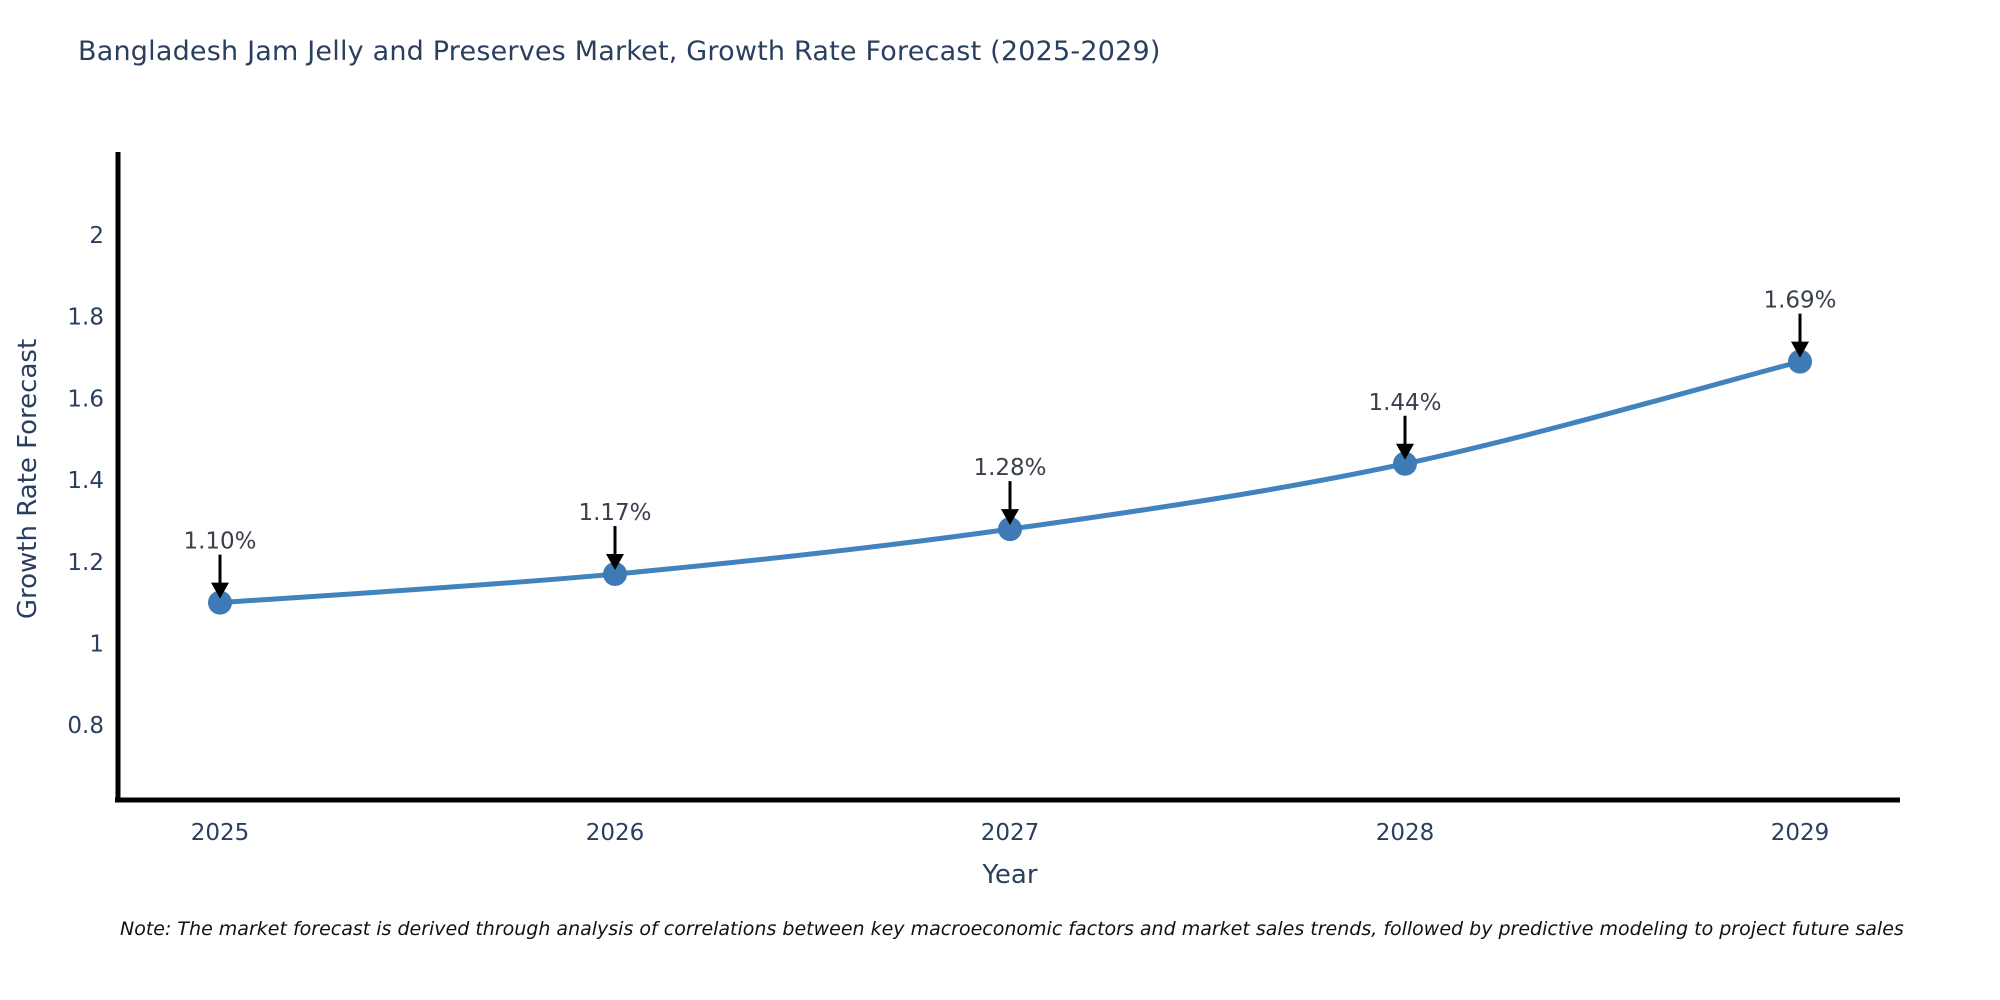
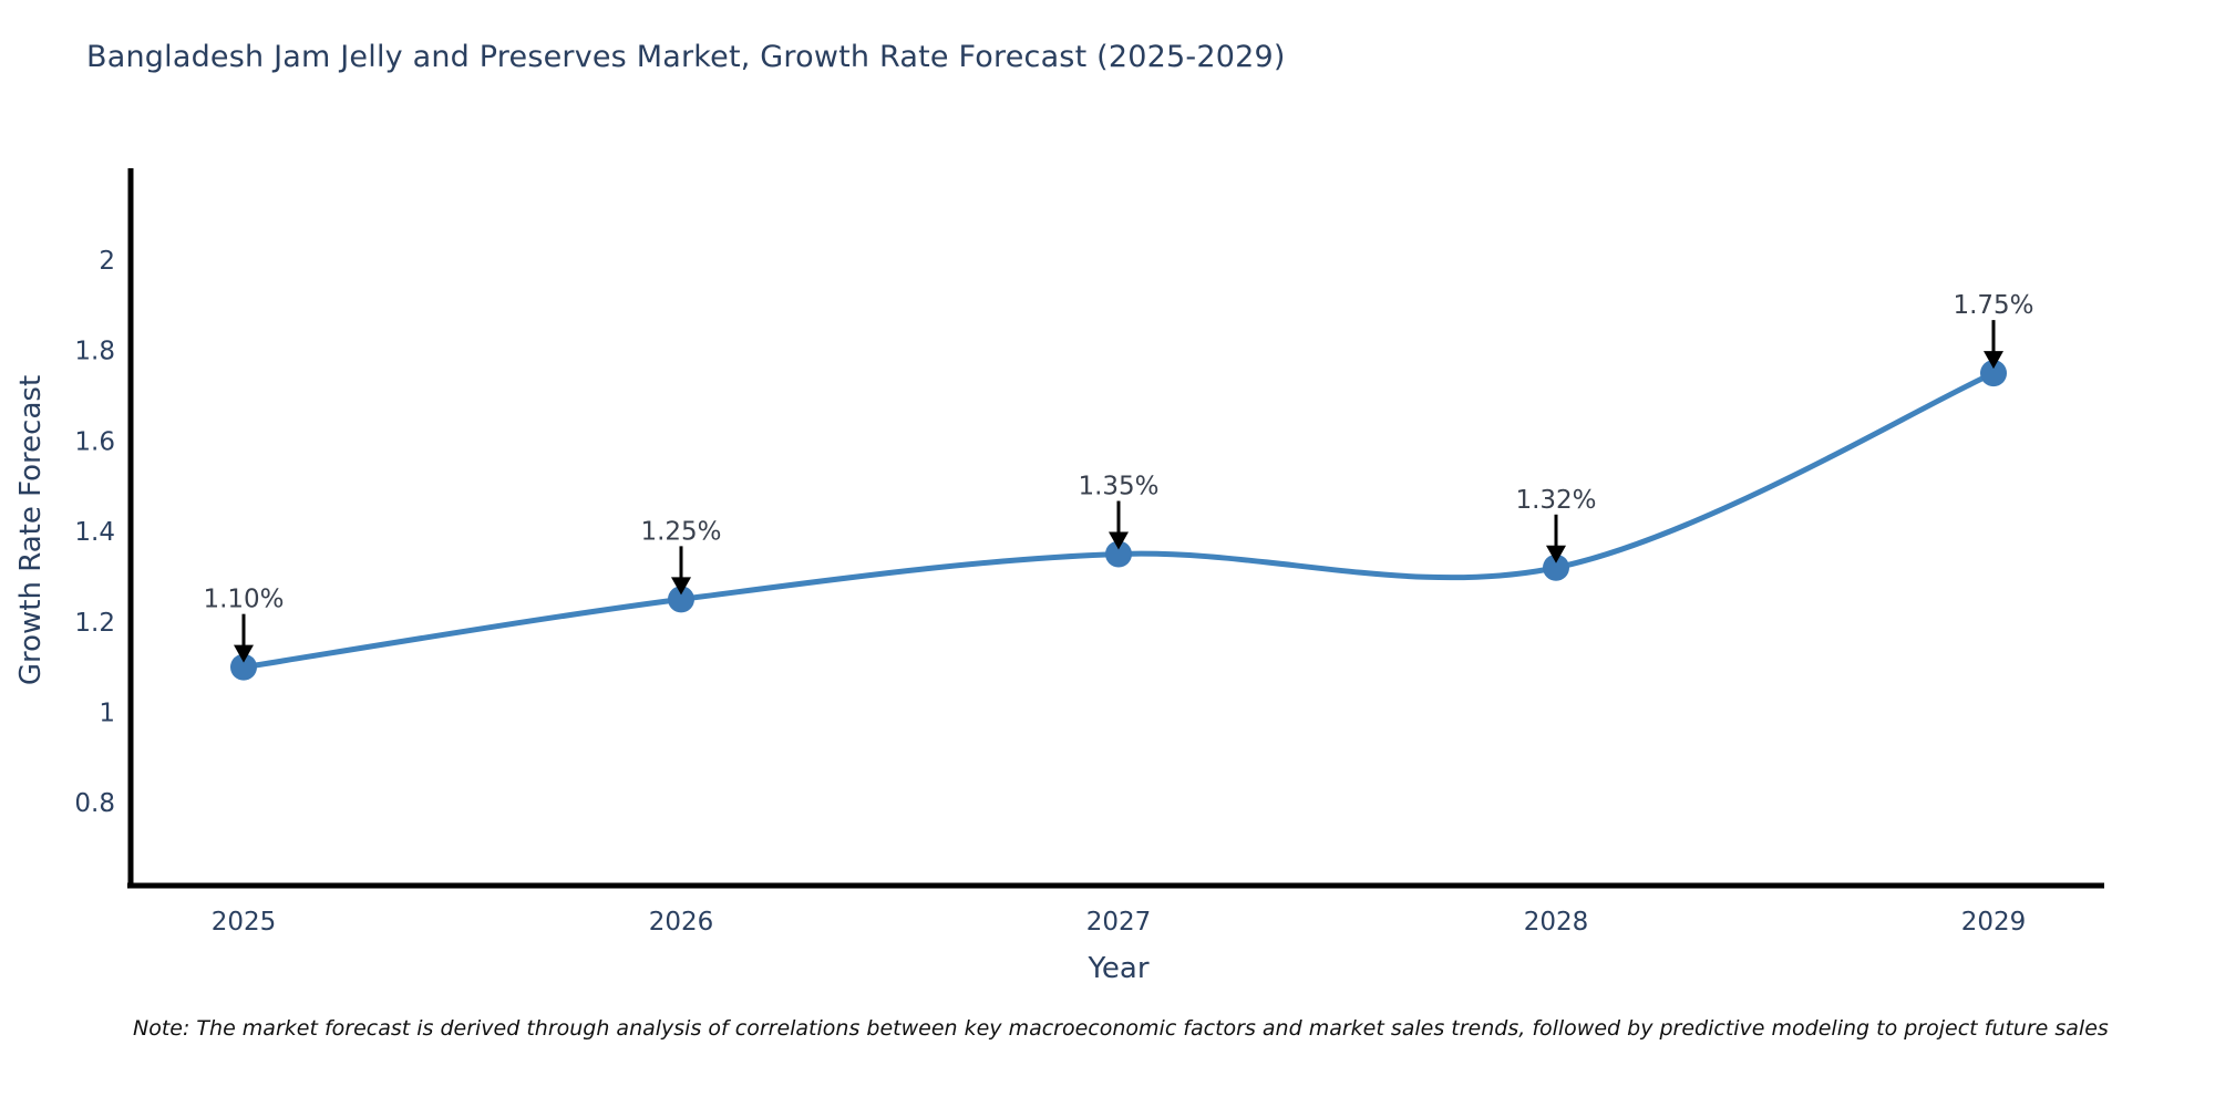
2026: 1.17% -> 1.25%
2027: 1.28% -> 1.35%
2028: 1.44% -> 1.32%
2029: 1.69% -> 1.75%
